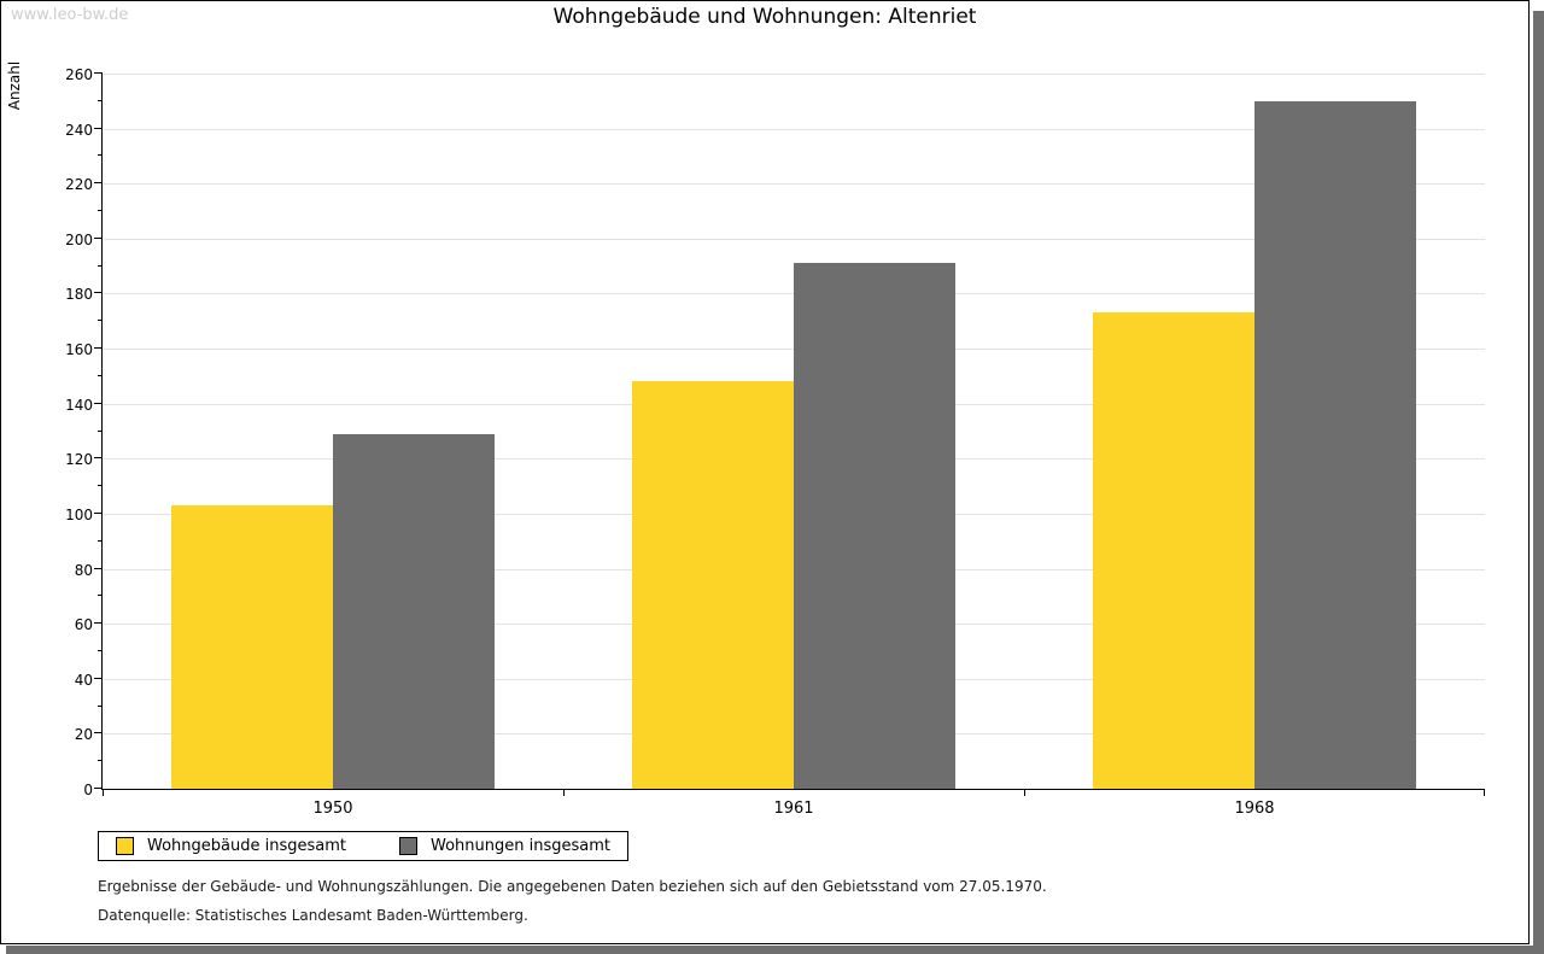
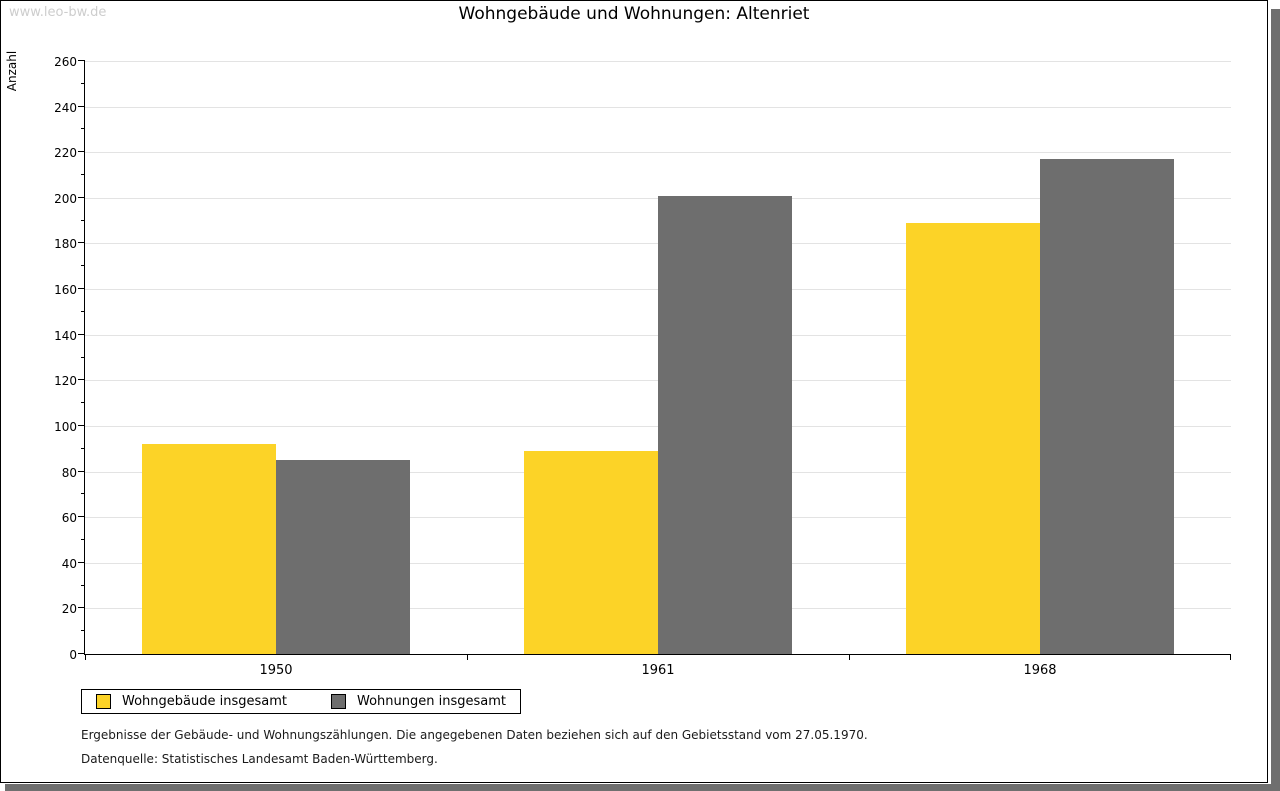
Wohngebäude insgesamt/1950: 103 -> 92
Wohnungen insgesamt/1950: 129 -> 85
Wohngebäude insgesamt/1961: 148 -> 89
Wohnungen insgesamt/1961: 191 -> 201
Wohngebäude insgesamt/1968: 173 -> 189
Wohnungen insgesamt/1968: 250 -> 217
